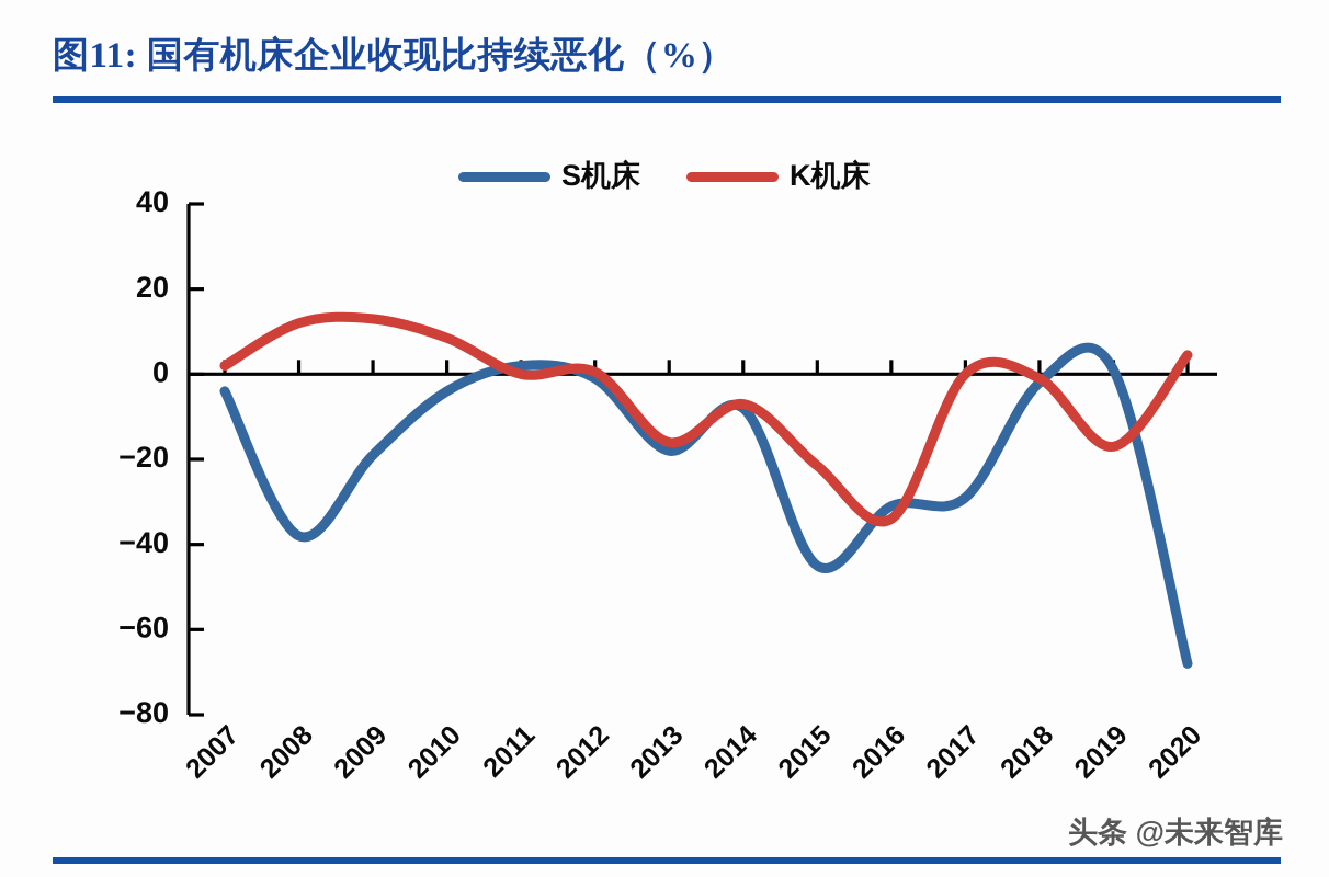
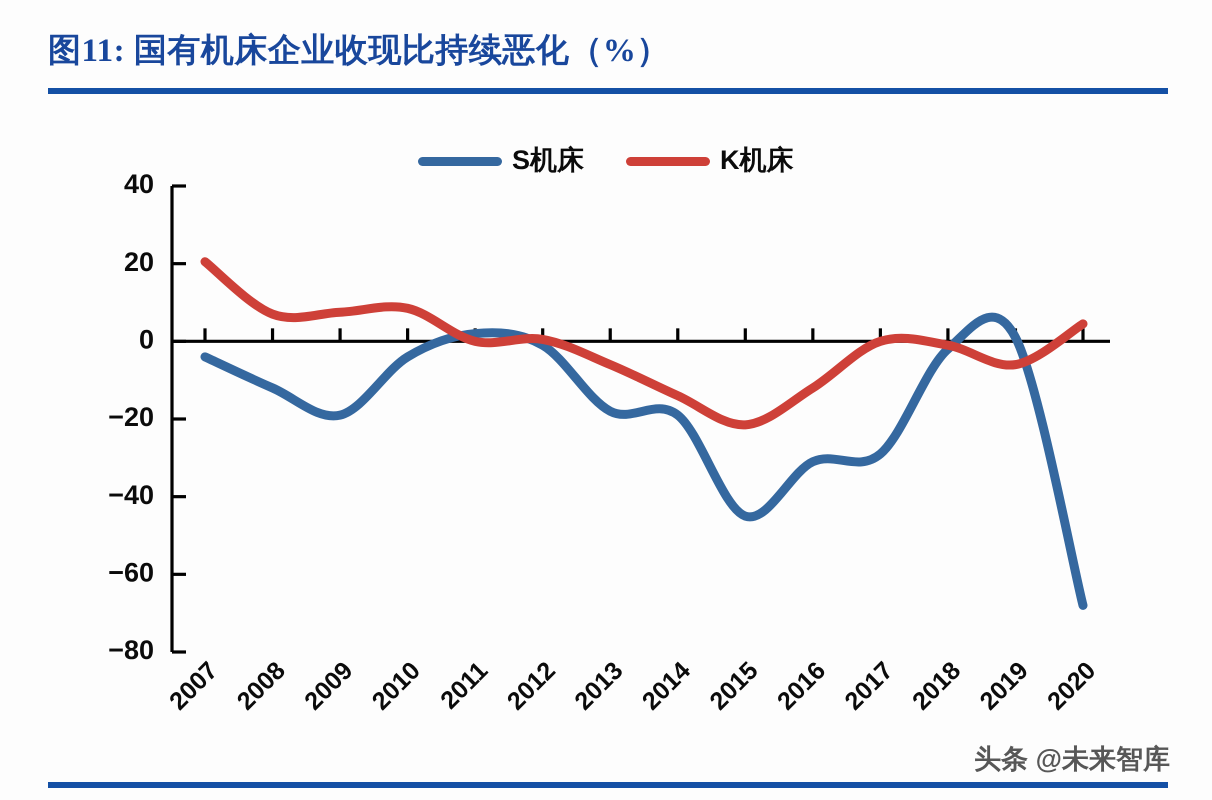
K机床/2007: 2 -> 20
S机床/2008: -38 -> -12
K机床/2008: 12 -> 7
K机床/2009: 13 -> 8
K机床/2013: -16 -> -6
S机床/2014: -8 -> -19
K机床/2014: -7 -> -14
K机床/2016: -34 -> -12
K机床/2019: -17 -> -6
